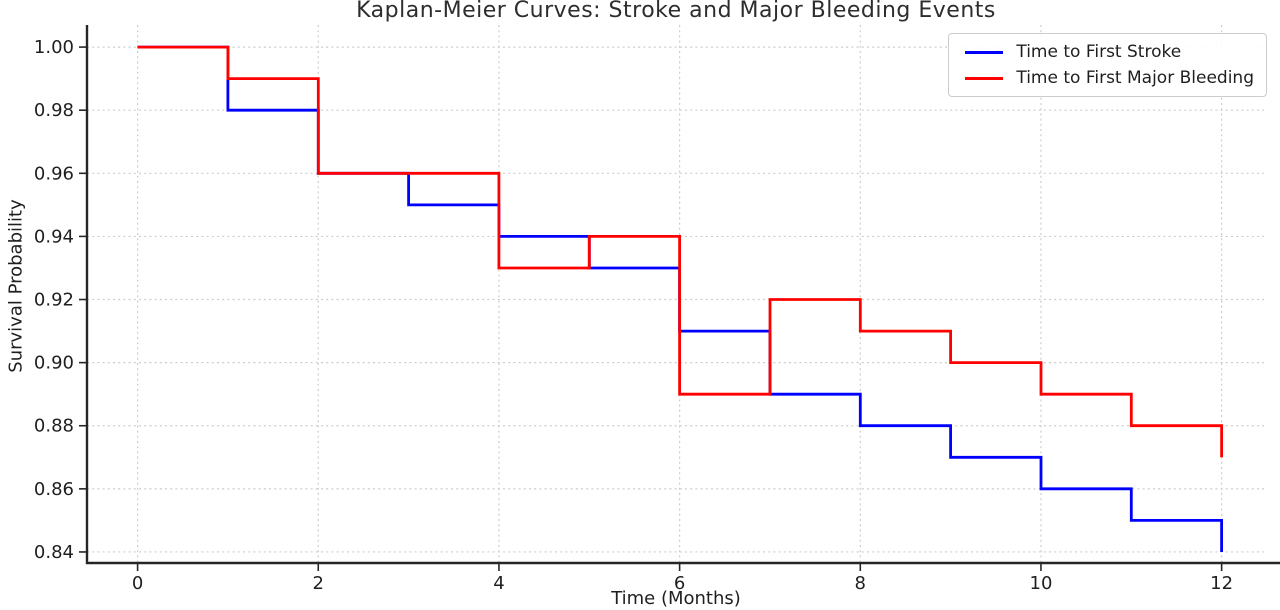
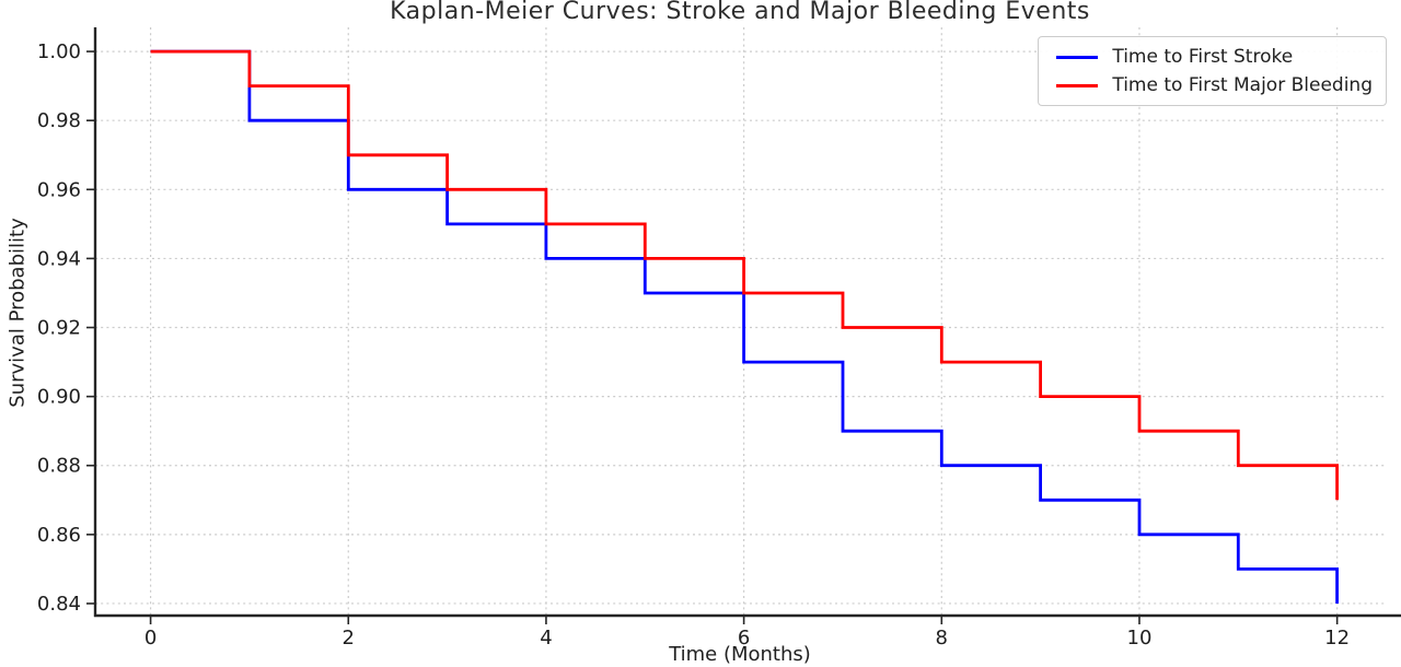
Time to First Major Bleeding/2: 0.96 -> 0.97
Time to First Major Bleeding/4: 0.93 -> 0.95
Time to First Major Bleeding/6: 0.89 -> 0.93
